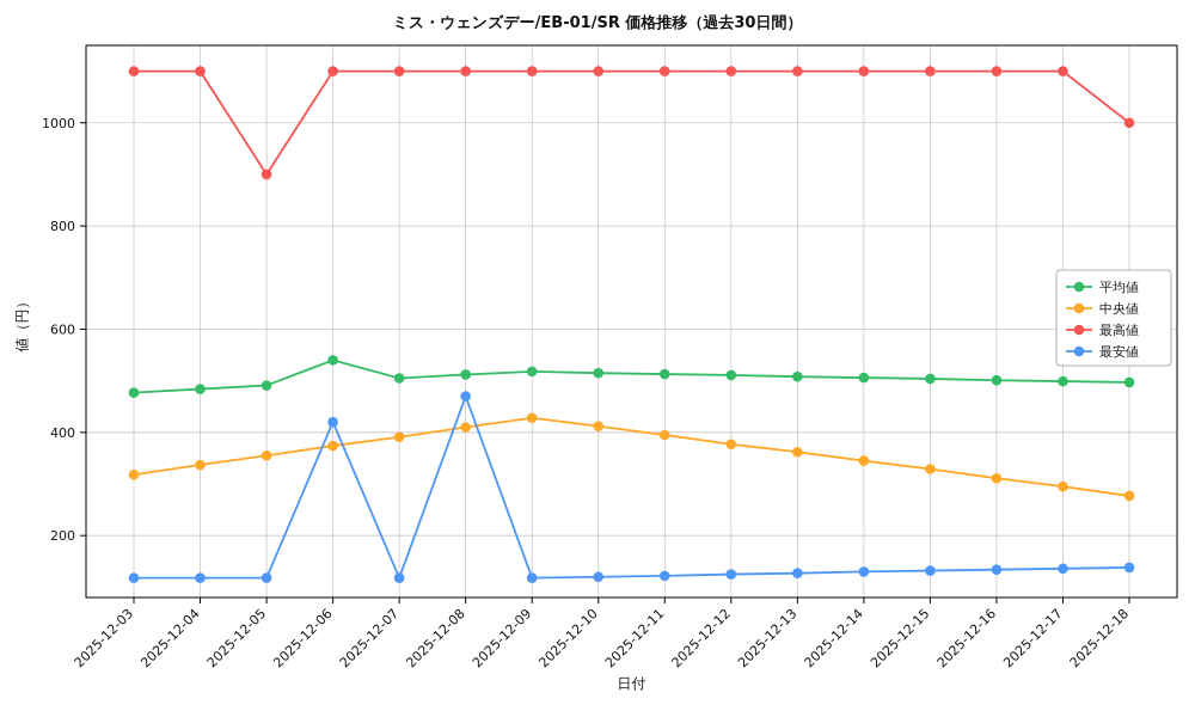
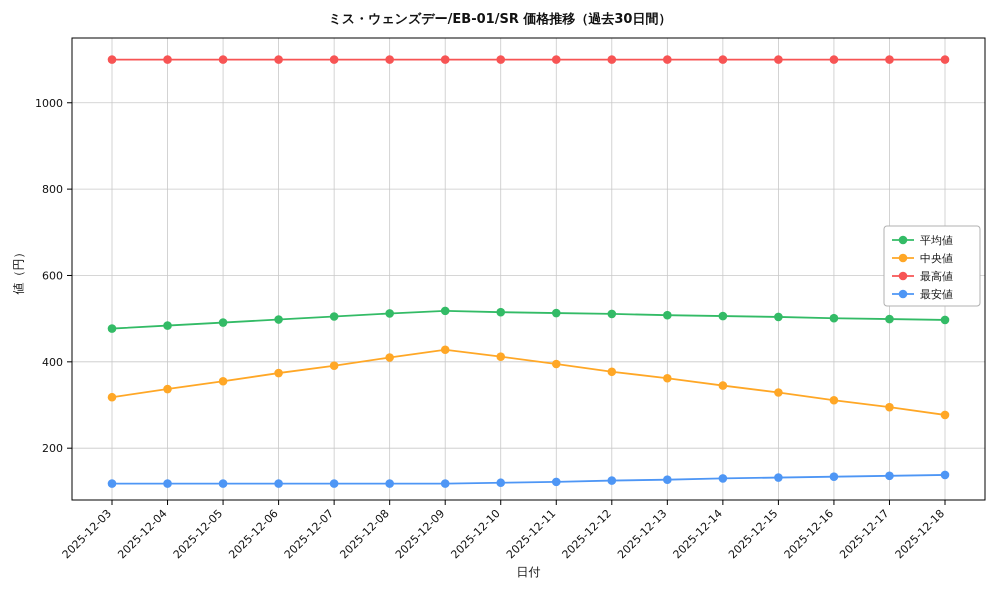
最高値/2025-12-05: 900 -> 1100
平均値/2025-12-06: 540 -> 500
最安値/2025-12-06: 420 -> 120
最安値/2025-12-08: 470 -> 120
最高値/2025-12-18: 1000 -> 1100
